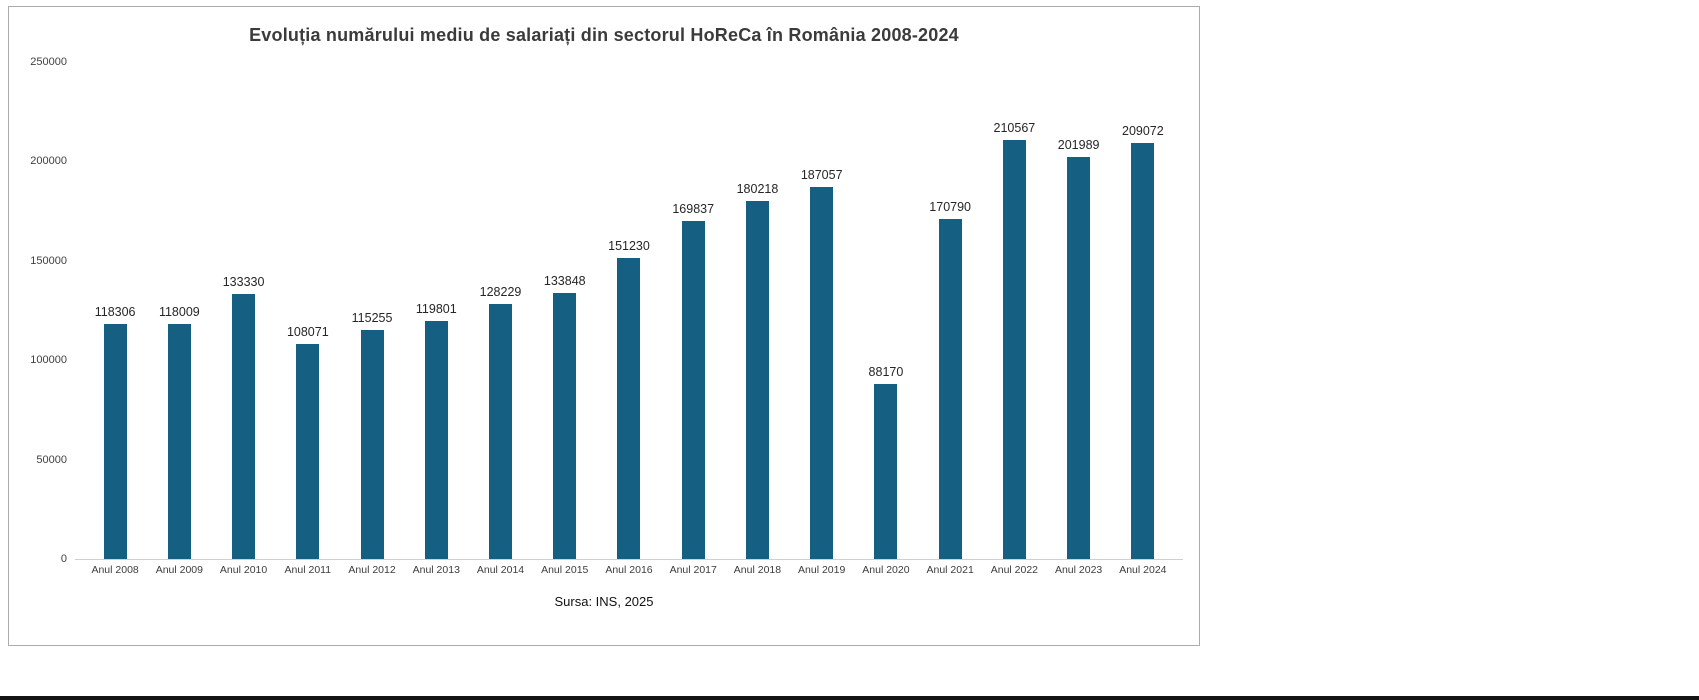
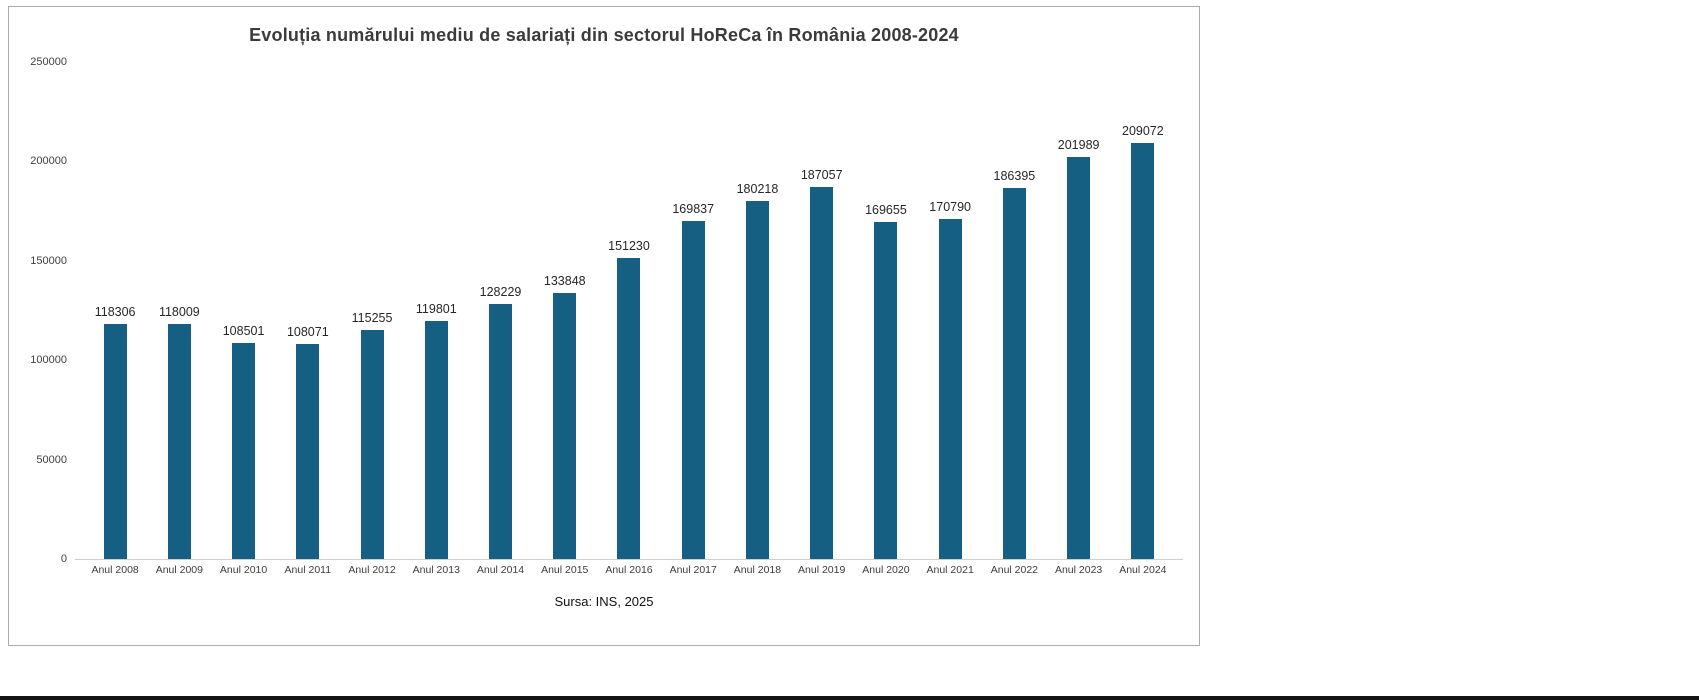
Anul 2010: 133330 -> 108501
Anul 2020: 88170 -> 169655
Anul 2022: 210567 -> 186395
